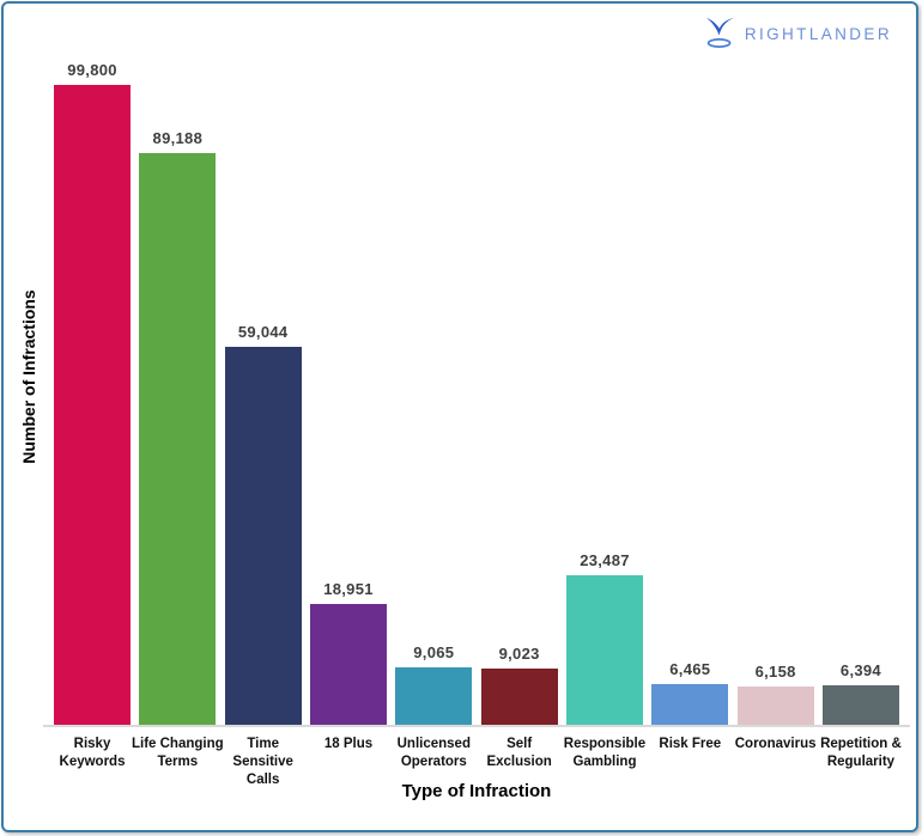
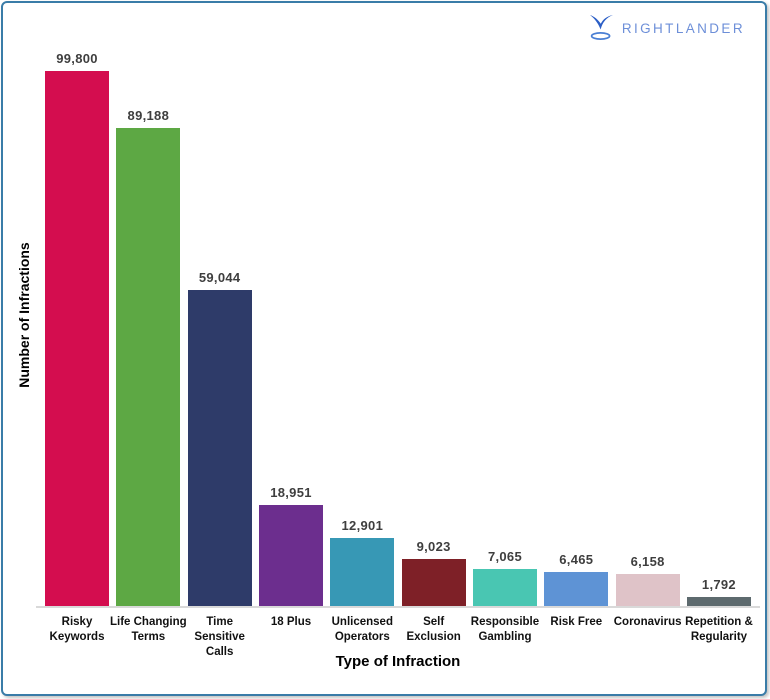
Unlicensed Operators: 9,065 -> 12,901
Responsible Gambling: 23,487 -> 7,065
Repetition & Regularity: 6,394 -> 1,792
